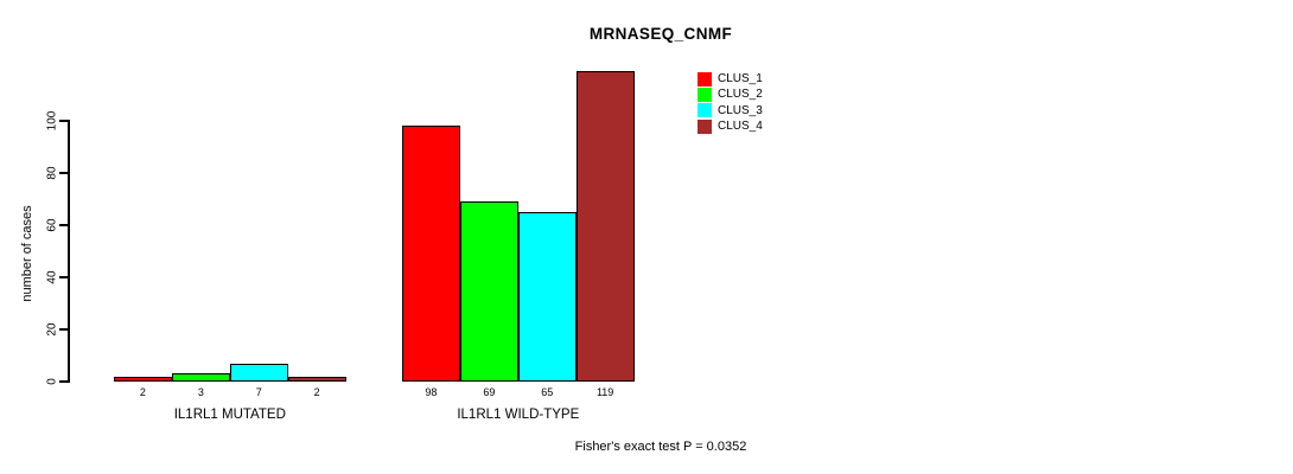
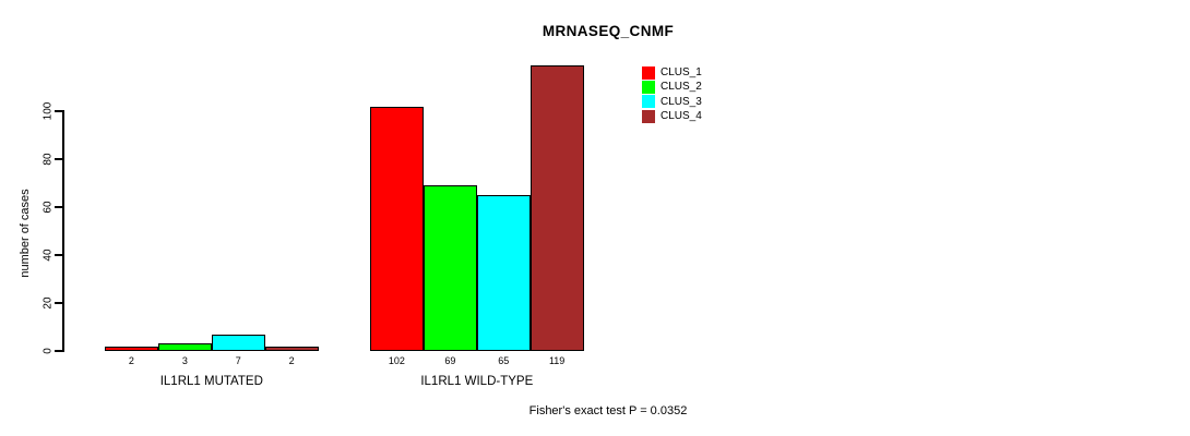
CLUS_1/IL1RL1 WILD-TYPE: 98 -> 102
